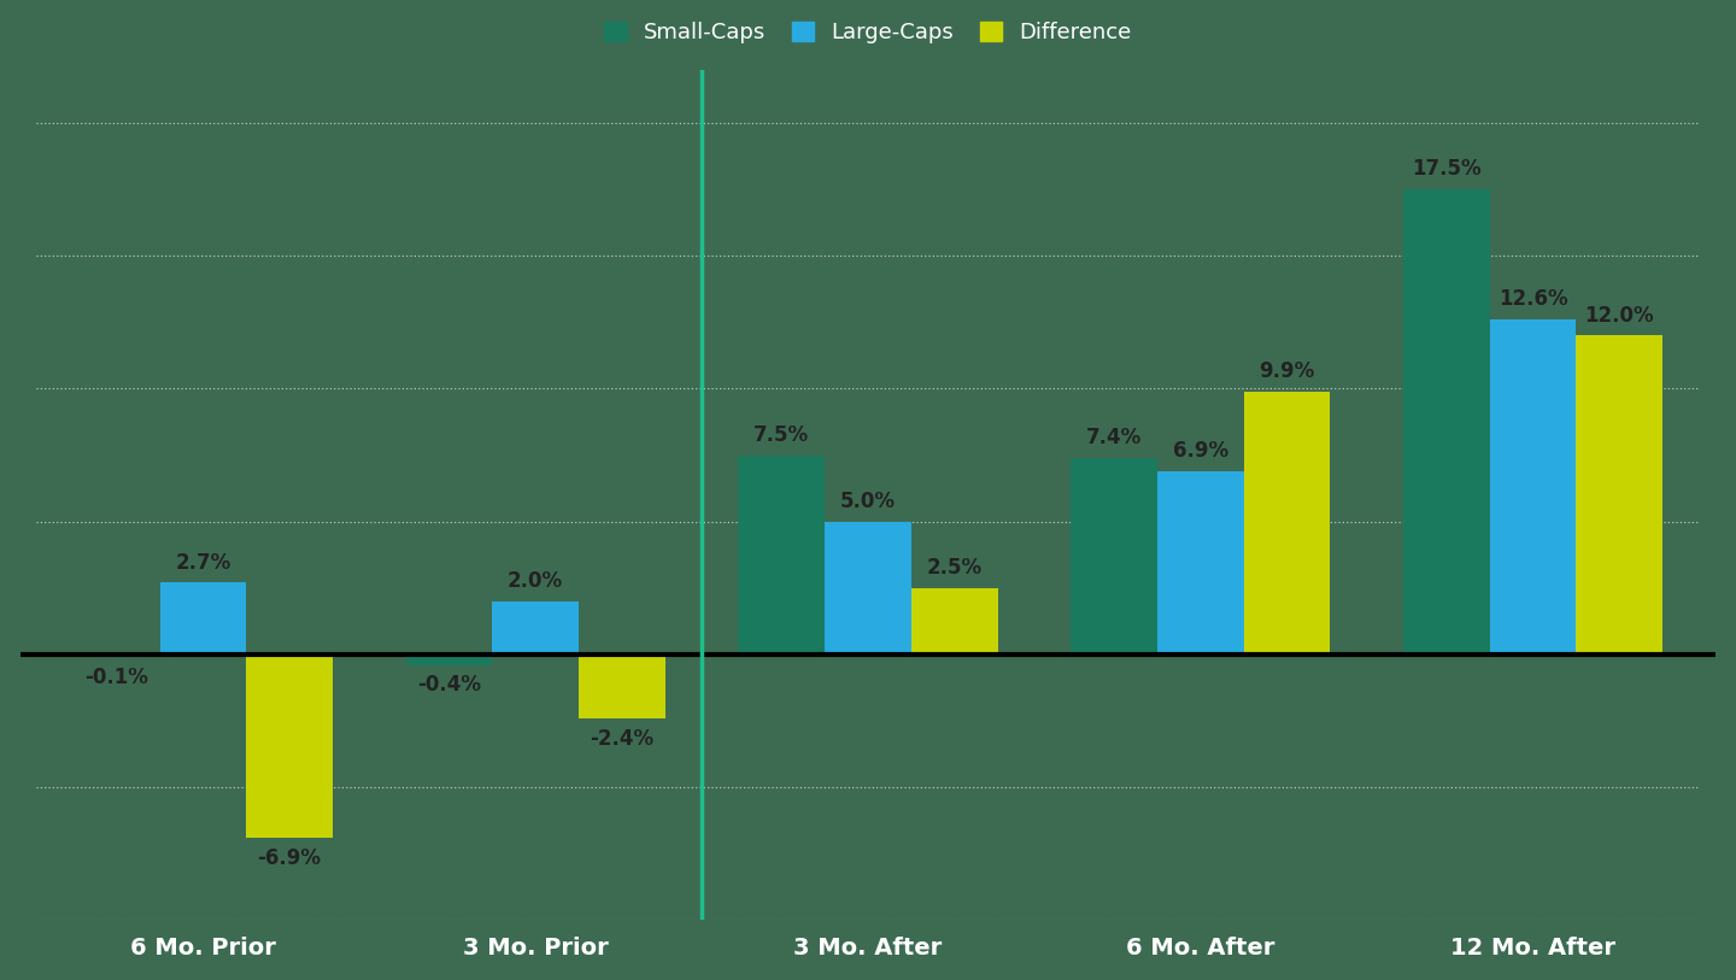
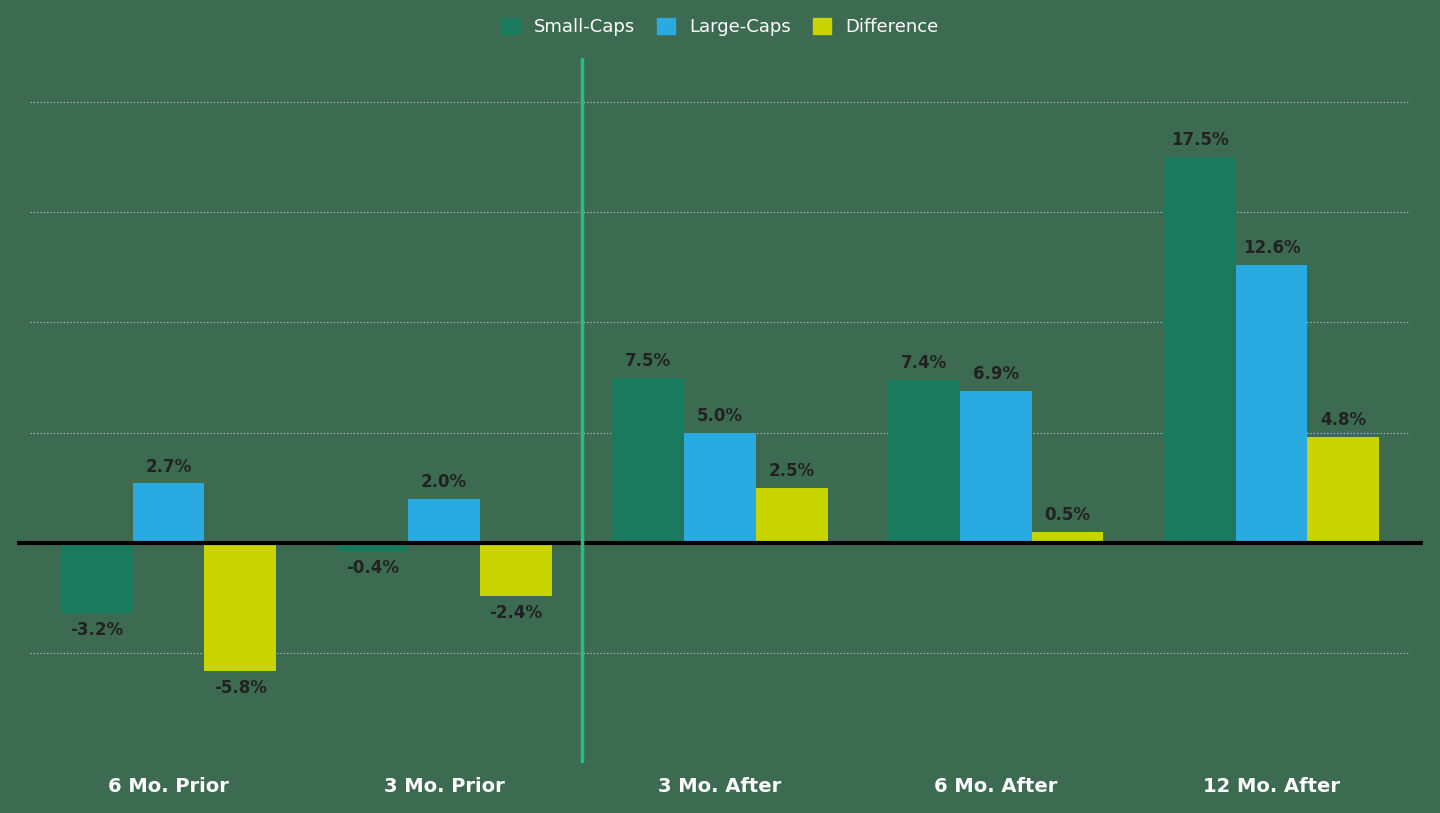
Small-Caps/6 Mo. Prior: -0.1% -> -3.2%
Difference/6 Mo. Prior: -6.9% -> -5.8%
Difference/6 Mo. After: 9.9% -> 0.5%
Difference/12 Mo. After: 12.0% -> 4.8%
